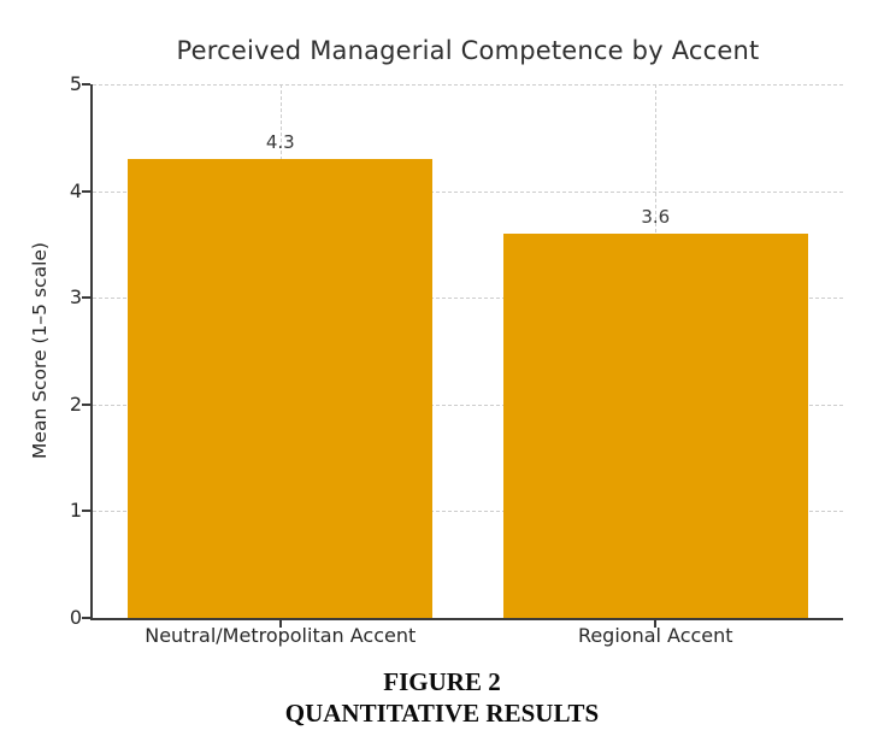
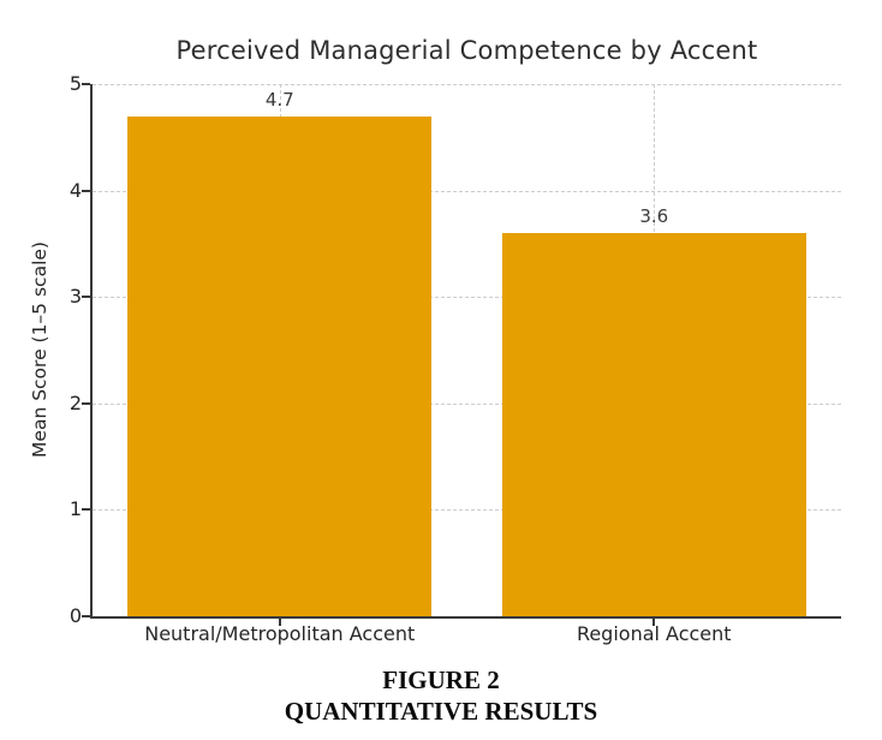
Neutral/Metropolitan Accent: 4.3 -> 4.7
